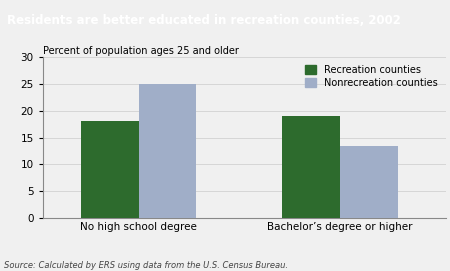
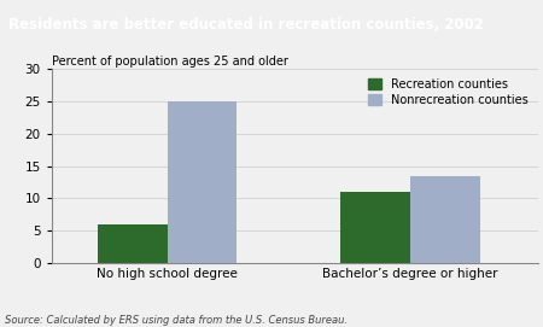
Recreation counties/No high school degree: 18 -> 6
Recreation counties/Bachelor’s degree or higher: 19 -> 11
